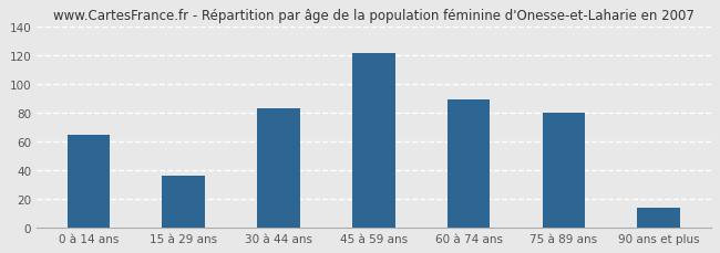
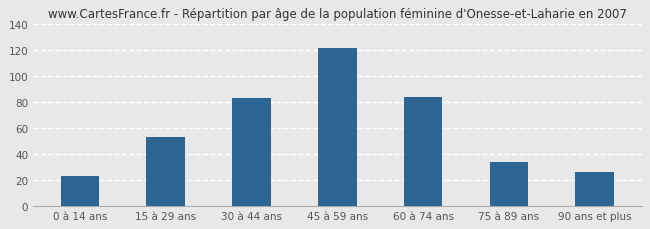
0 à 14 ans: 65 -> 23
15 à 29 ans: 36 -> 53
60 à 74 ans: 89 -> 84
75 à 89 ans: 80 -> 34
90 ans et plus: 14 -> 26
